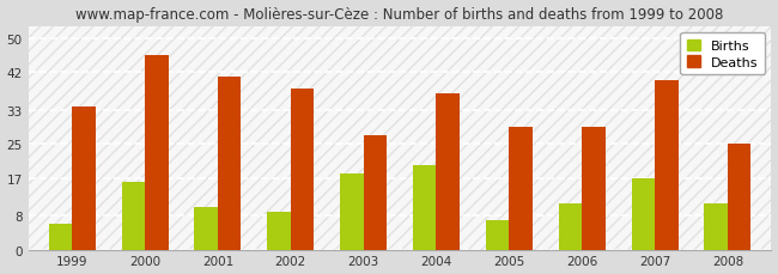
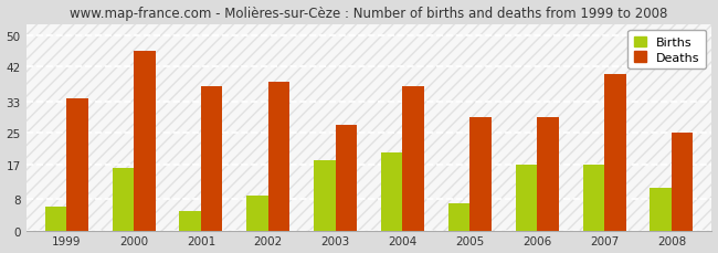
Births/2001: 10 -> 5
Deaths/2001: 41 -> 37
Births/2006: 11 -> 17
